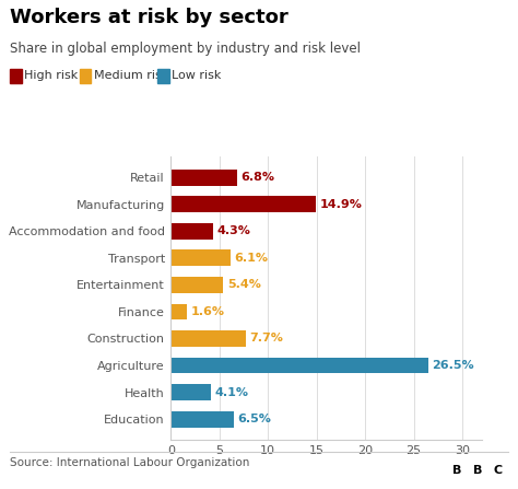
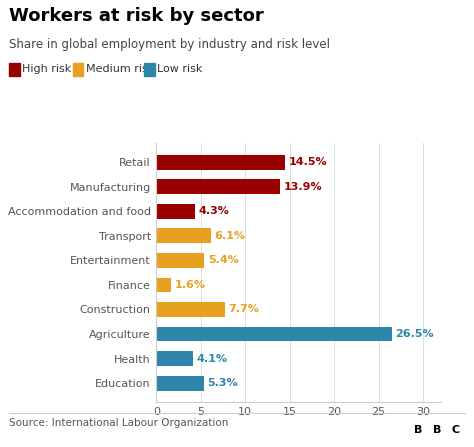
Retail: 6.8% -> 14.5%
Manufacturing: 14.9% -> 13.9%
Education: 6.5% -> 5.3%
